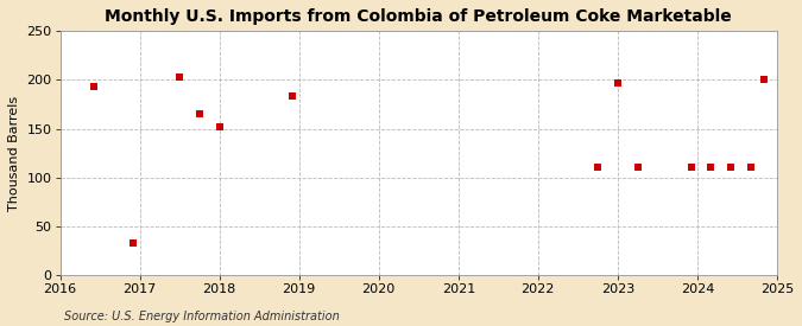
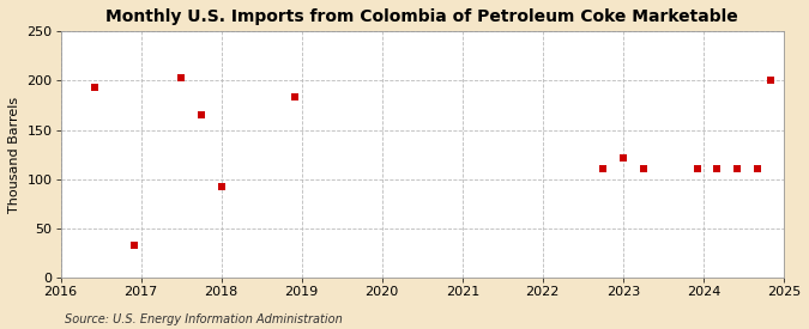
2018: 152 -> 92
2023: 197 -> 122
